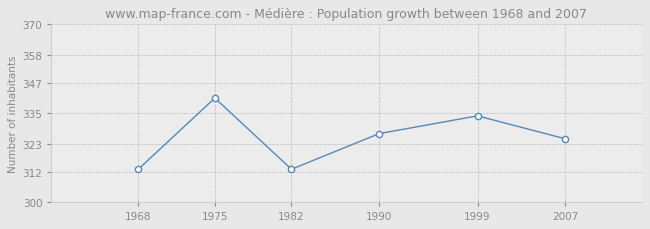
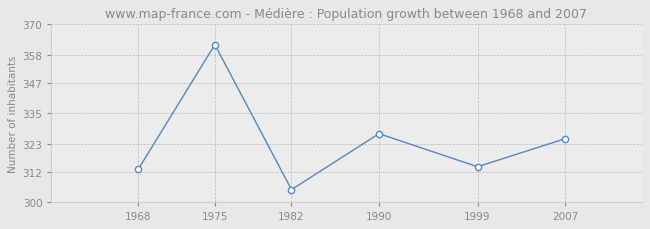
1975: 341 -> 362
1982: 313 -> 305
1999: 334 -> 314
